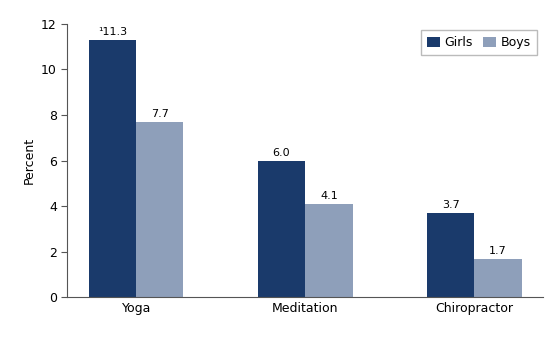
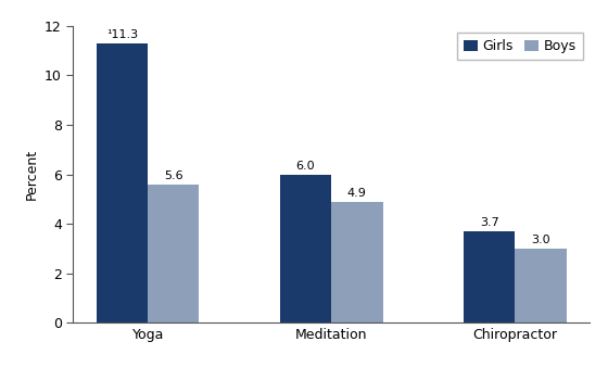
Boys/Yoga: 7.7 -> 5.6
Boys/Meditation: 4.1 -> 4.9
Boys/Chiropractor: 1.7 -> 3.0
